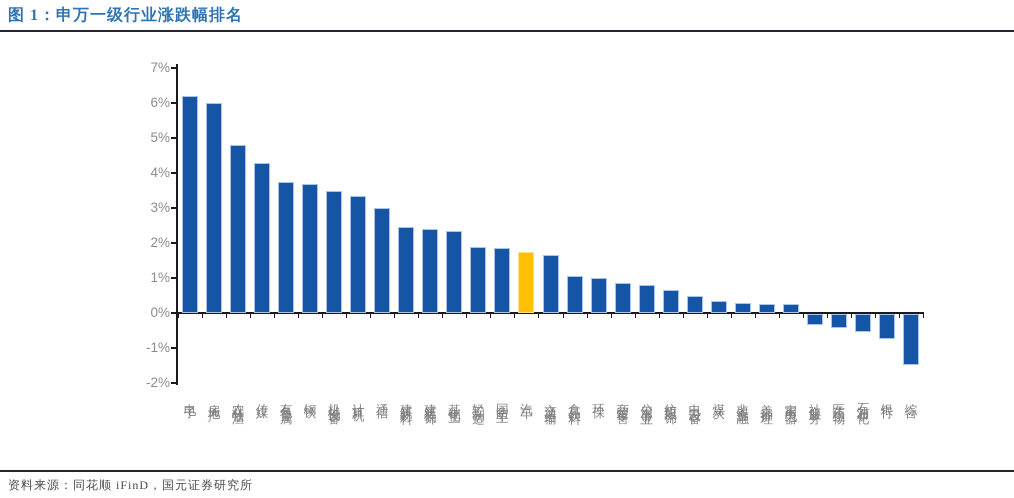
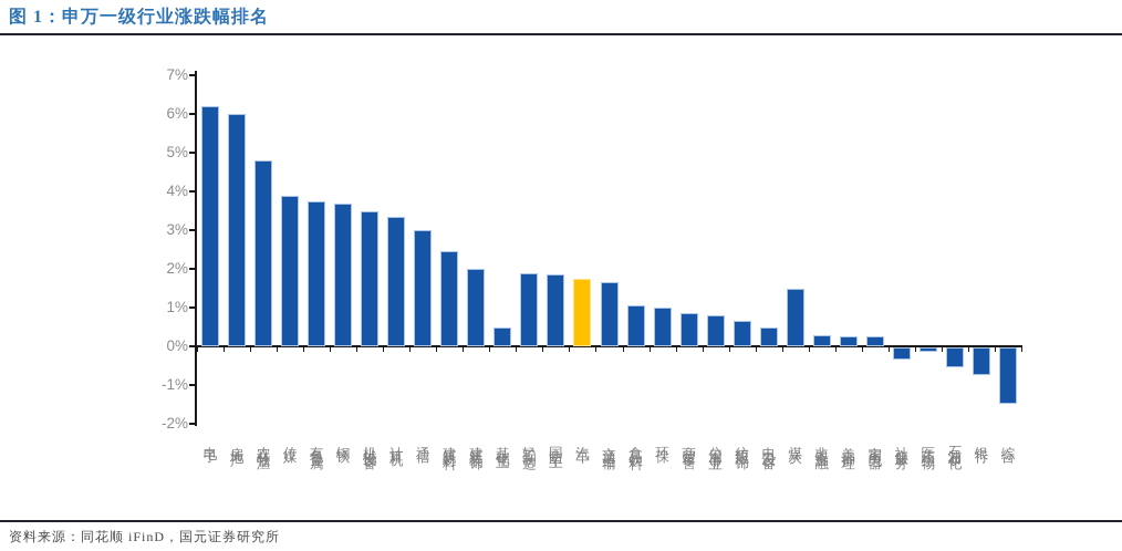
传媒: 4.3% -> 3.9%
建筑装饰: 2.4% -> 2.0%
基础化工: 2.4% -> 0.5%
煤炭: 0.3% -> 1.5%
医药生物: -0.4% -> -0.1%
